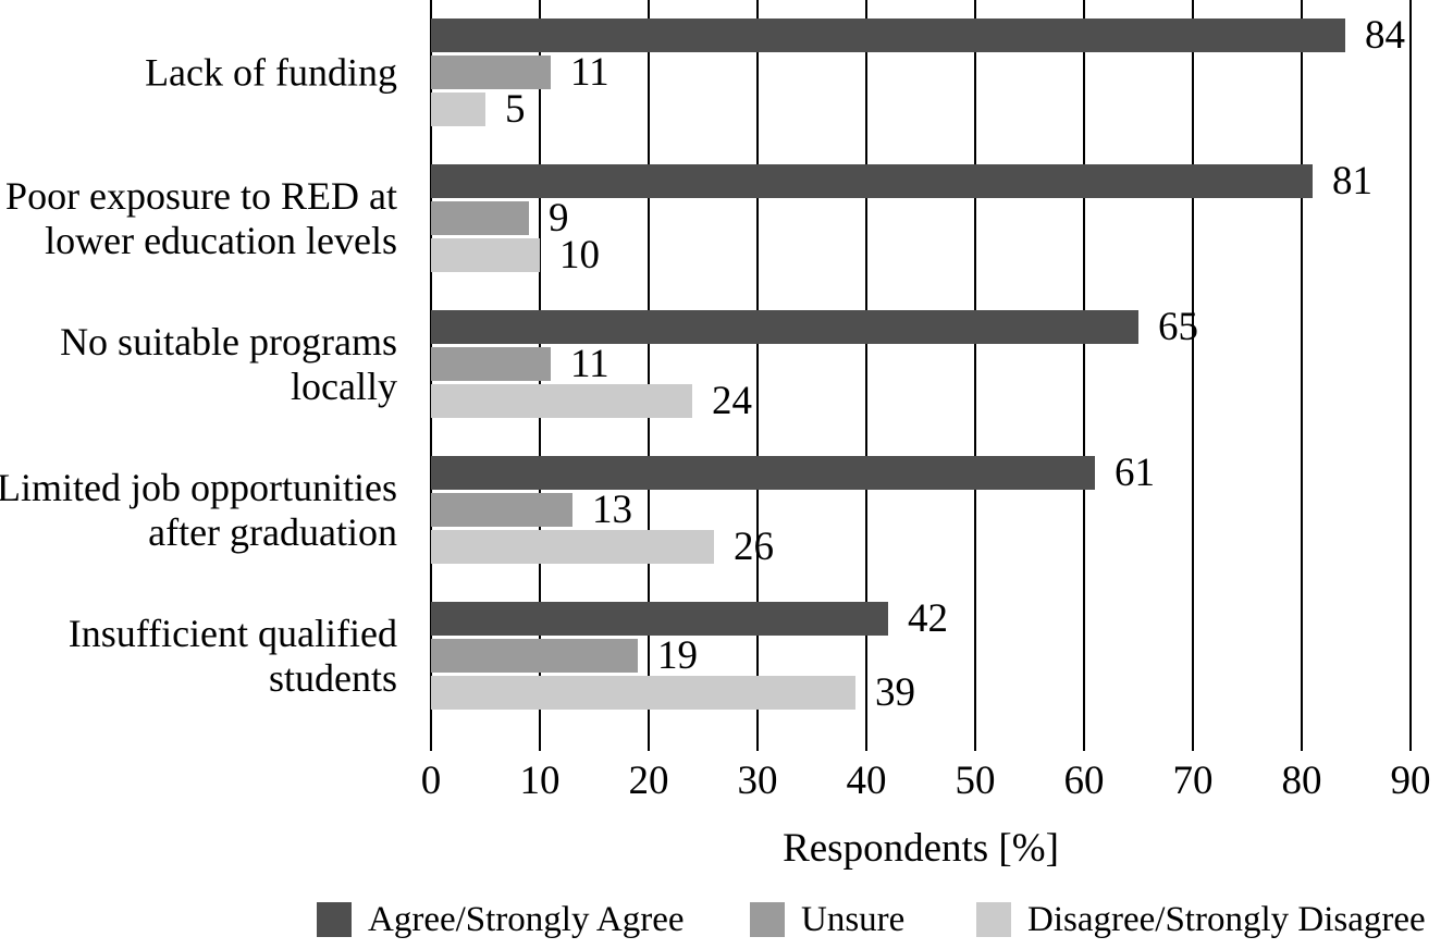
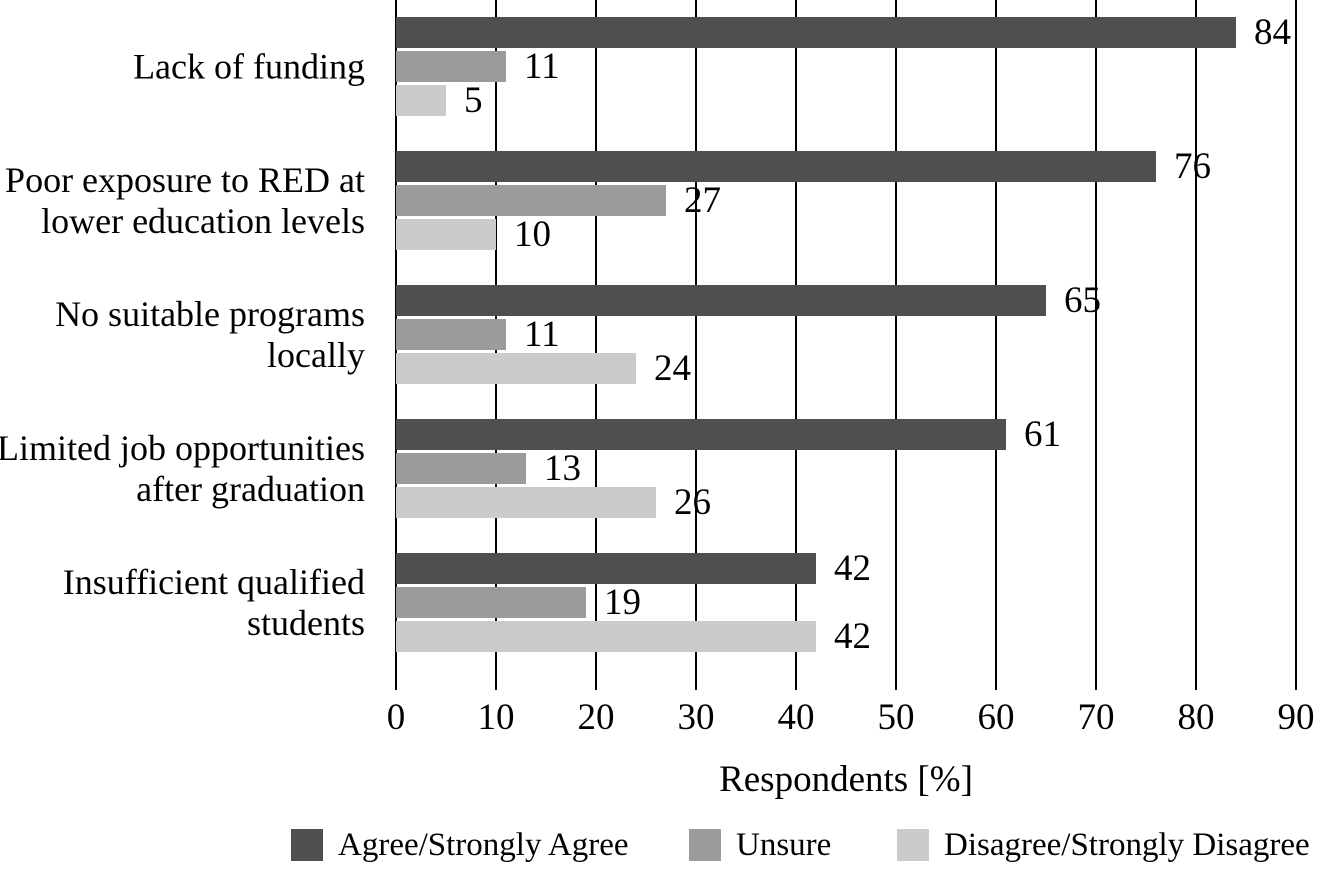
Agree/Strongly Agree/Poor exposure to RED at lower education levels: 81 -> 76
Unsure/Poor exposure to RED at lower education levels: 9 -> 27
Disagree/Strongly Disagree/Insufficient qualified students: 39 -> 42
